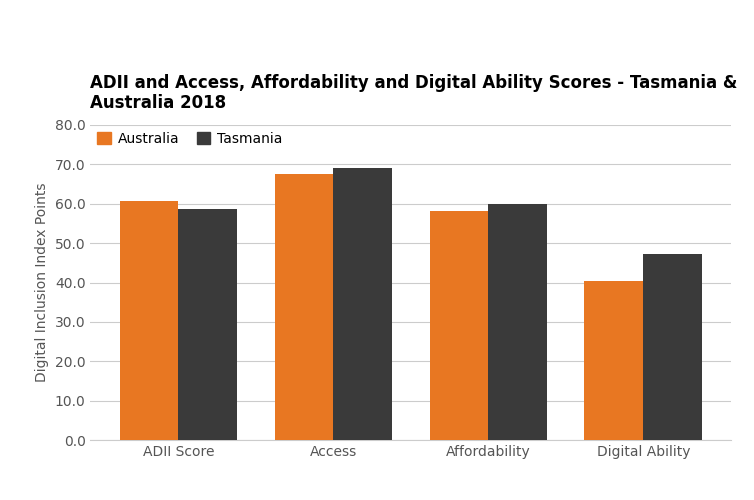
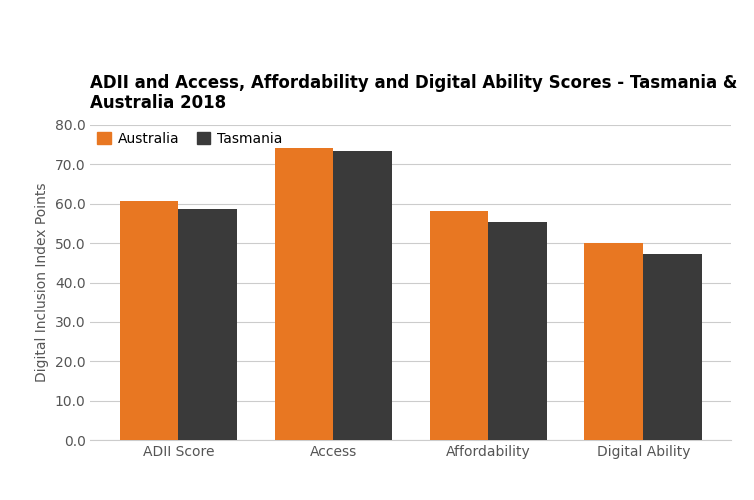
Australia/Access: 67.5 -> 74.2
Tasmania/Access: 69.0 -> 73.5
Tasmania/Affordability: 60.0 -> 55.3
Australia/Digital Ability: 40.5 -> 50.1
